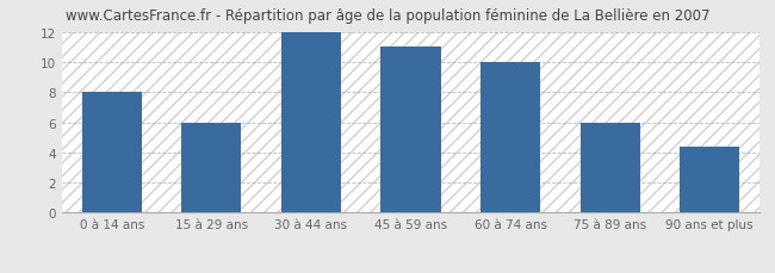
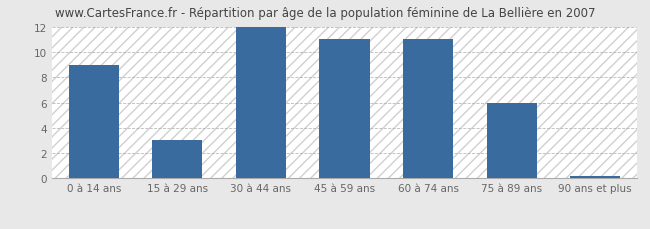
0 à 14 ans: 8.0 -> 9.0
15 à 29 ans: 6.0 -> 3.0
60 à 74 ans: 10.0 -> 11.0
90 ans et plus: 4.4 -> 0.2
